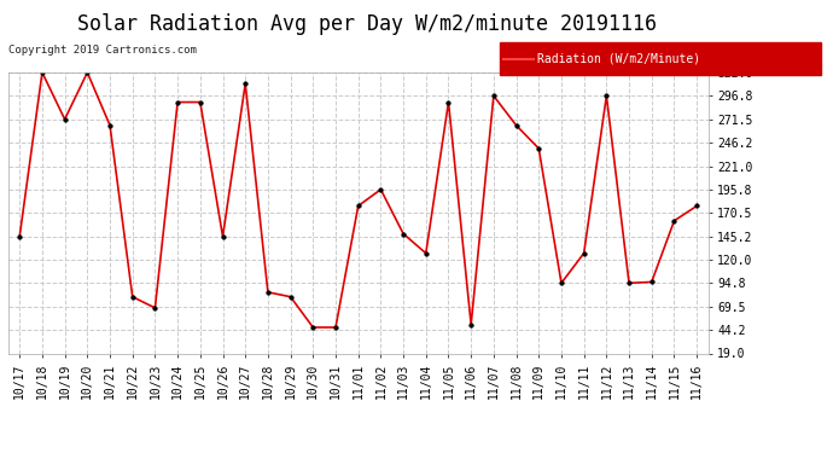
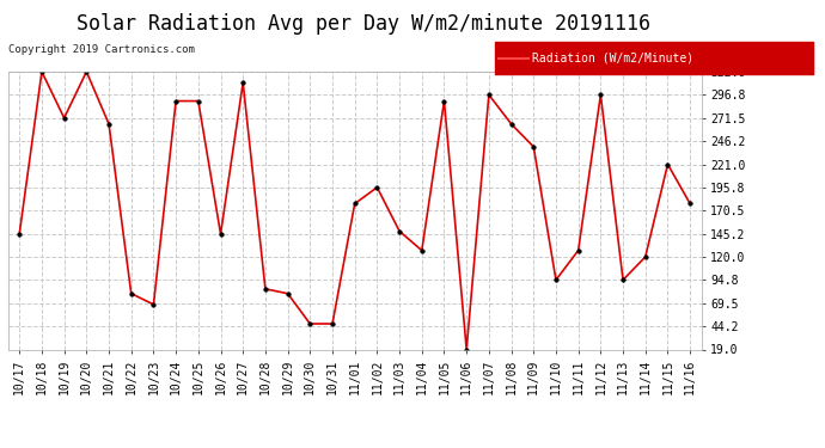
11/06: 50 -> 19
11/14: 96 -> 120
11/15: 162 -> 221
